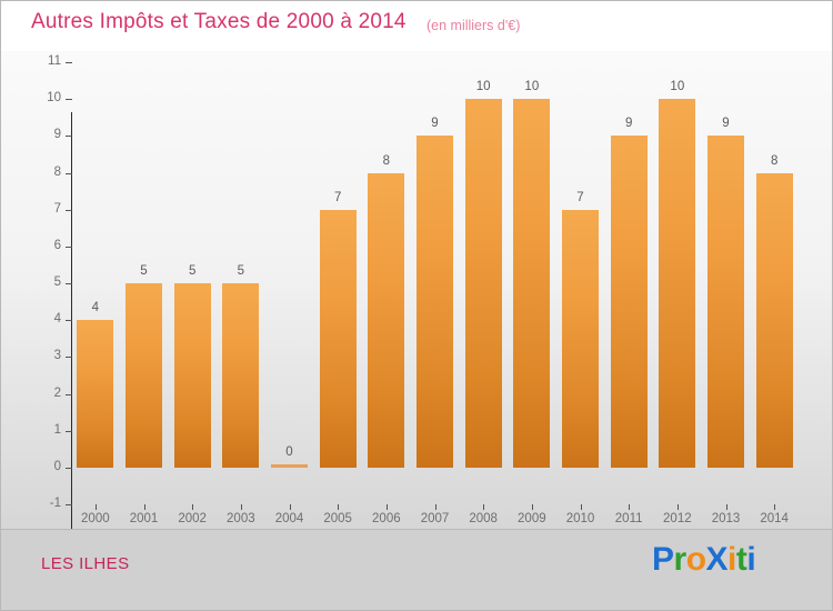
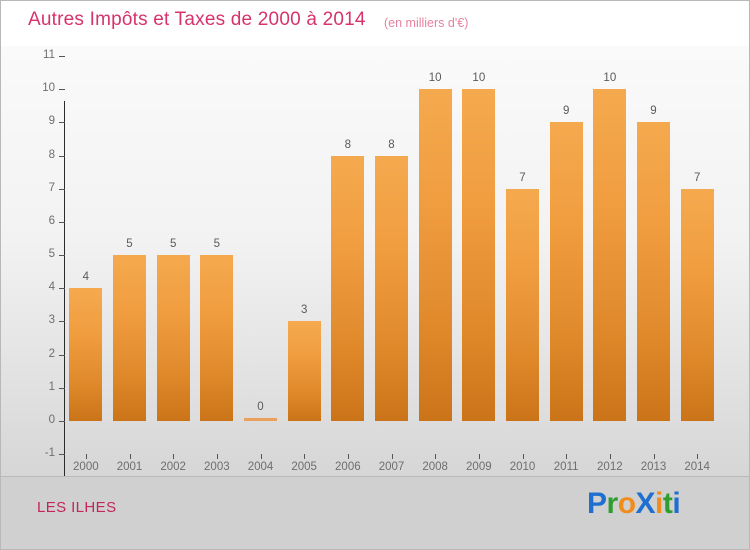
2005: 7 -> 3
2007: 9 -> 8
2014: 8 -> 7
